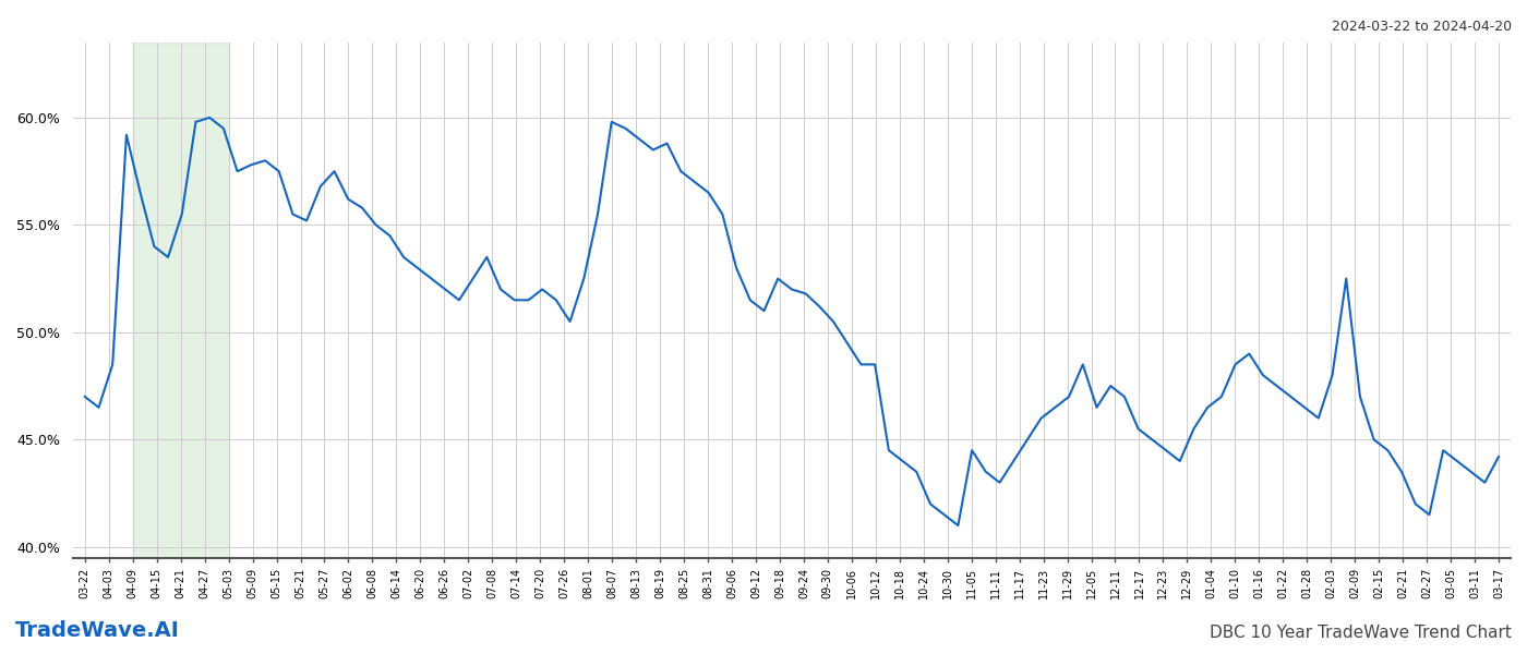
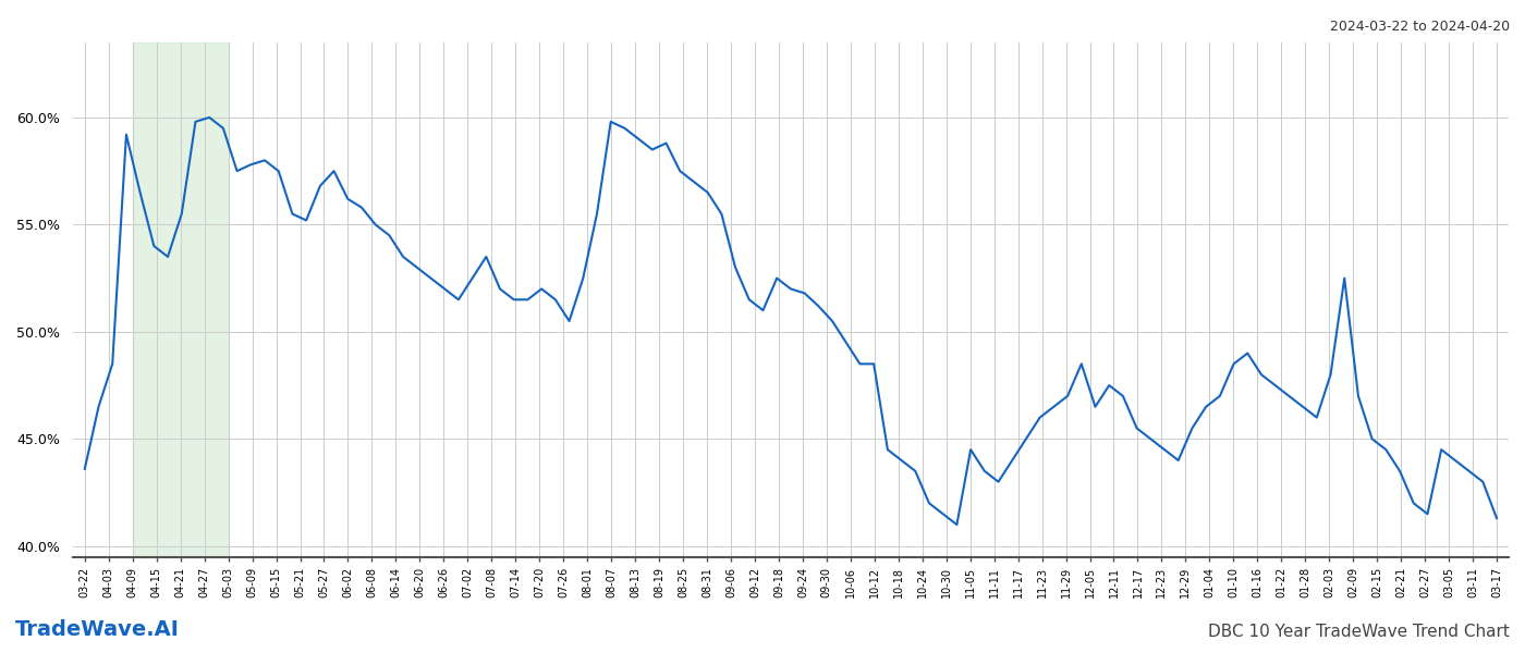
03-22: 47.0% -> 43.6%
03-17: 44.2% -> 41.3%
